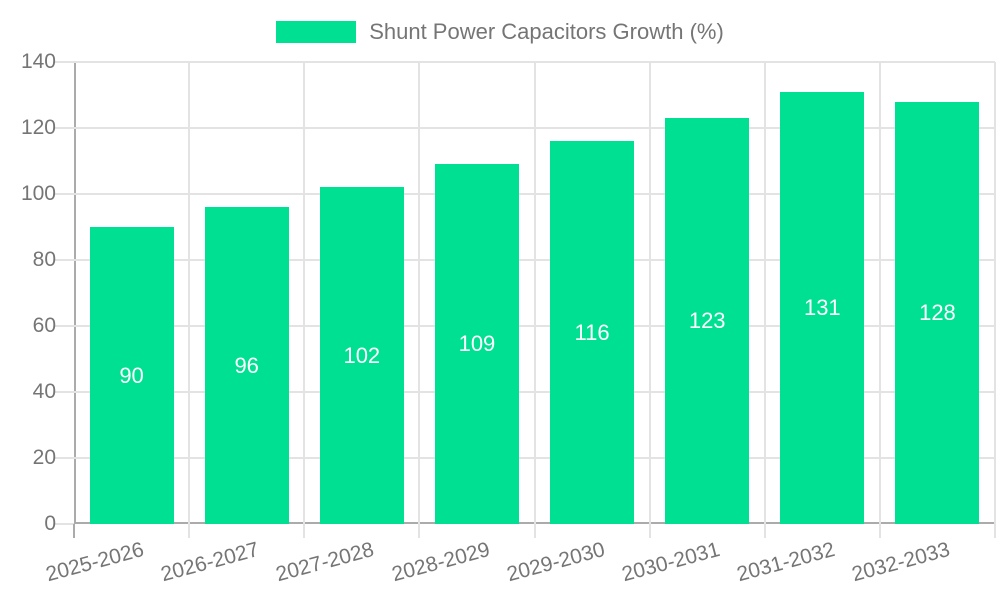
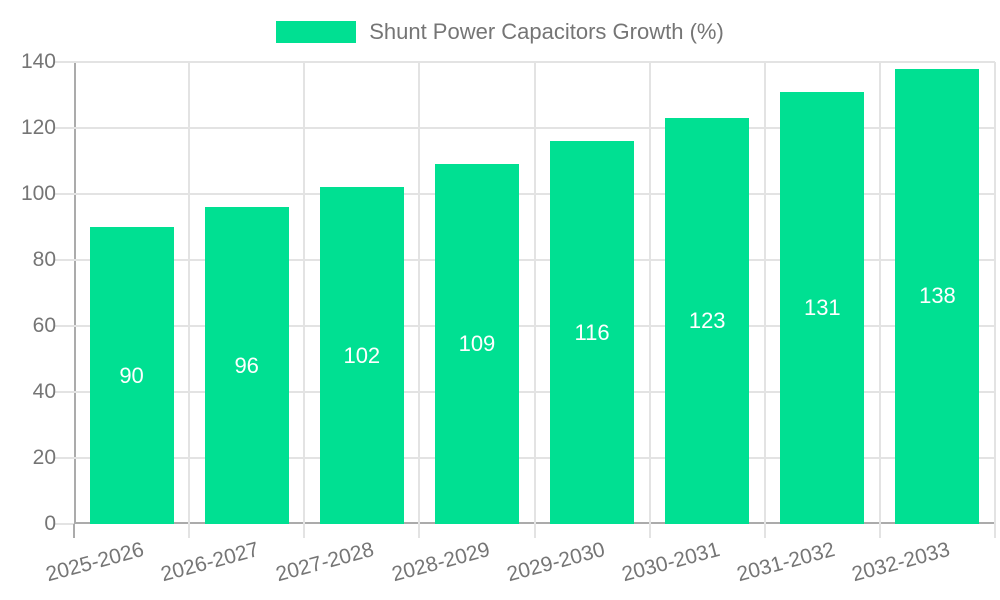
2032-2033: 128 -> 138
